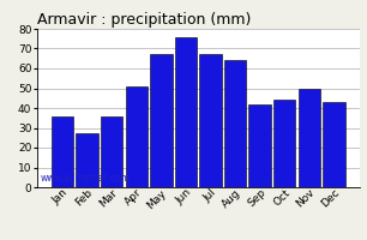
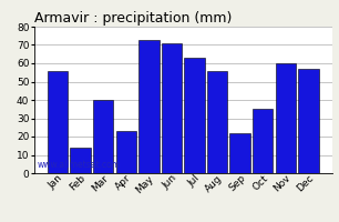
Jan: 36 -> 56
Feb: 27 -> 14
Mar: 36 -> 40
Apr: 51 -> 23
May: 67 -> 73
Jun: 76 -> 71
Jul: 67 -> 63
Aug: 64 -> 56
Sep: 42 -> 22
Oct: 44 -> 35
Nov: 50 -> 60
Dec: 43 -> 57
